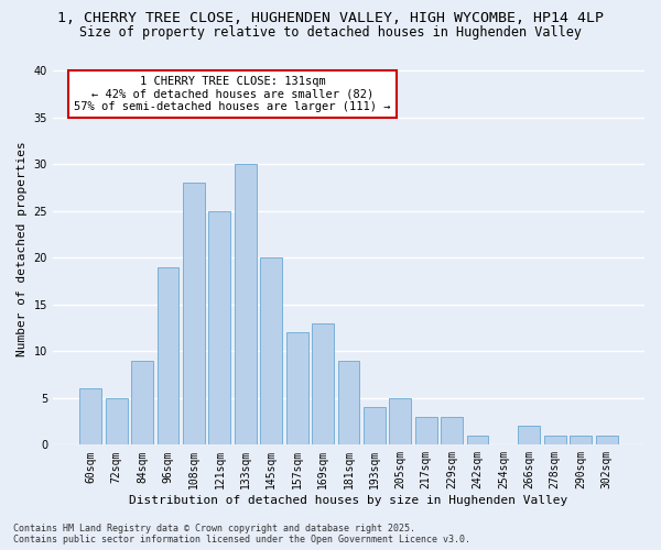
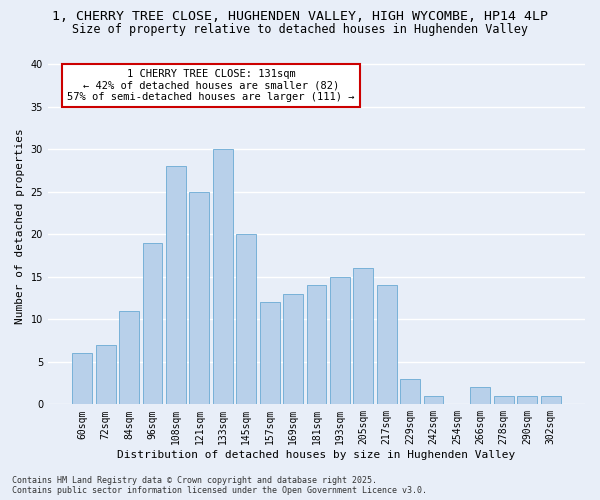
72sqm: 5 -> 7
84sqm: 9 -> 11
181sqm: 9 -> 14
193sqm: 4 -> 15
205sqm: 5 -> 16
217sqm: 3 -> 14
